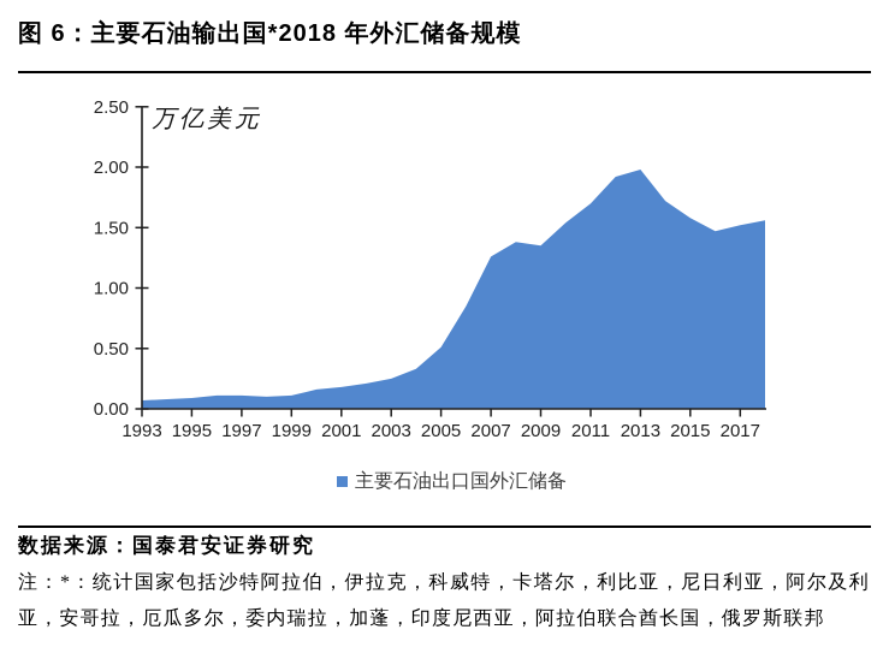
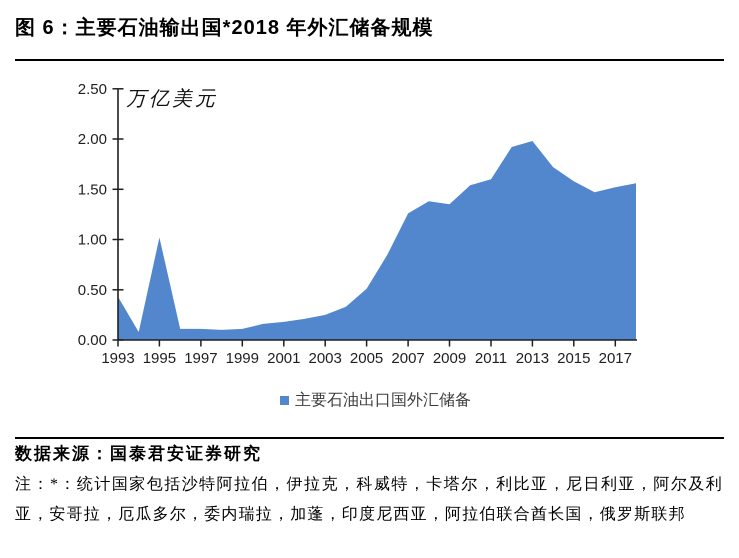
1993: 0.07 -> 0.43
1995: 0.09 -> 1.02
2011: 1.70 -> 1.60
